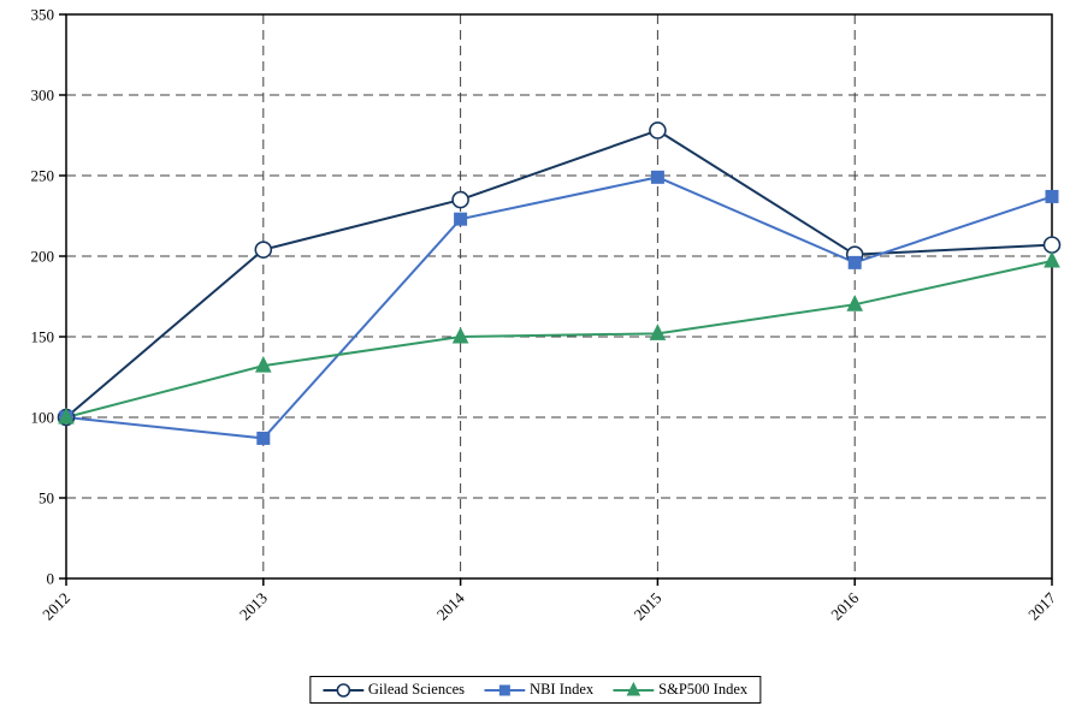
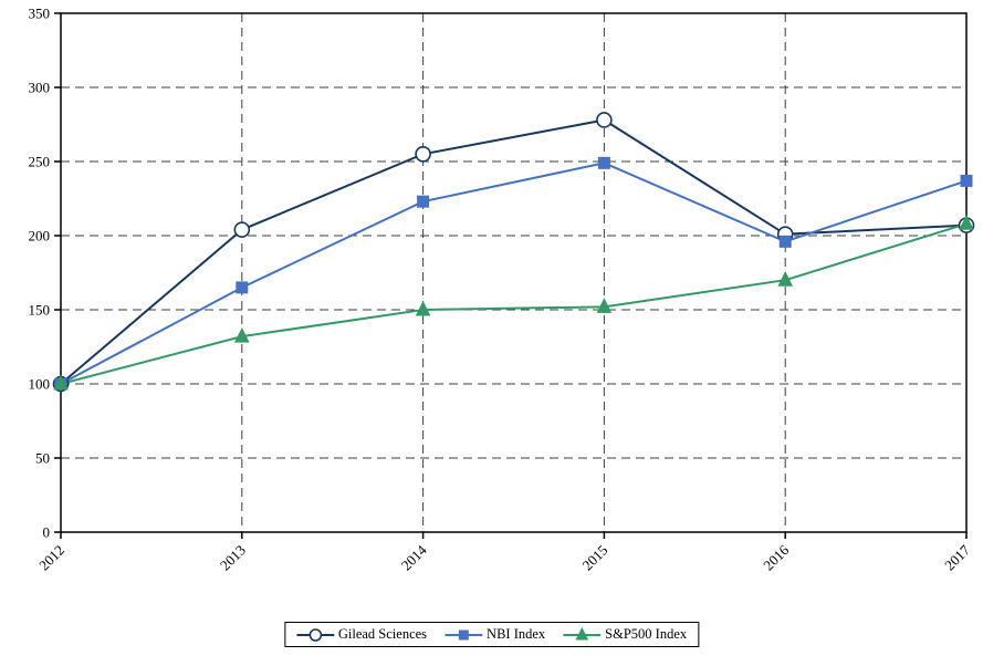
NBI Index/2013: 87 -> 165
Gilead Sciences/2014: 235 -> 255
S&P500 Index/2017: 197 -> 208
